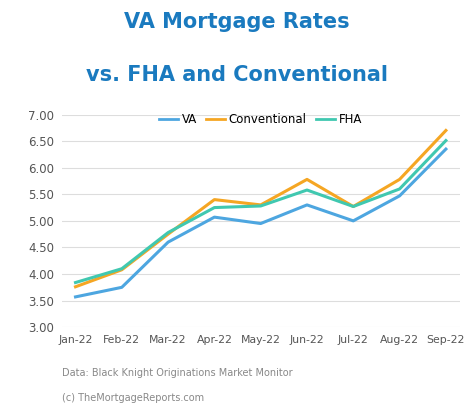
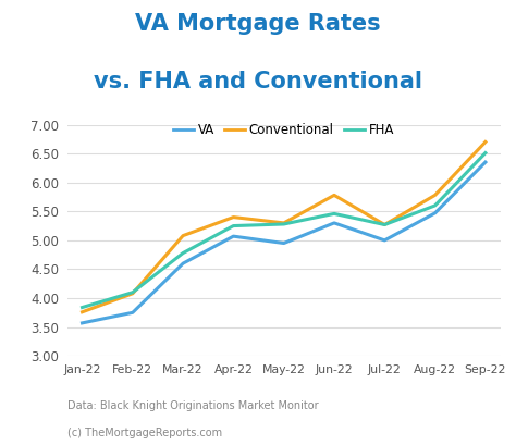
Conventional/Mar-22: 4.75 -> 5.08
FHA/Jun-22: 5.58 -> 5.46
